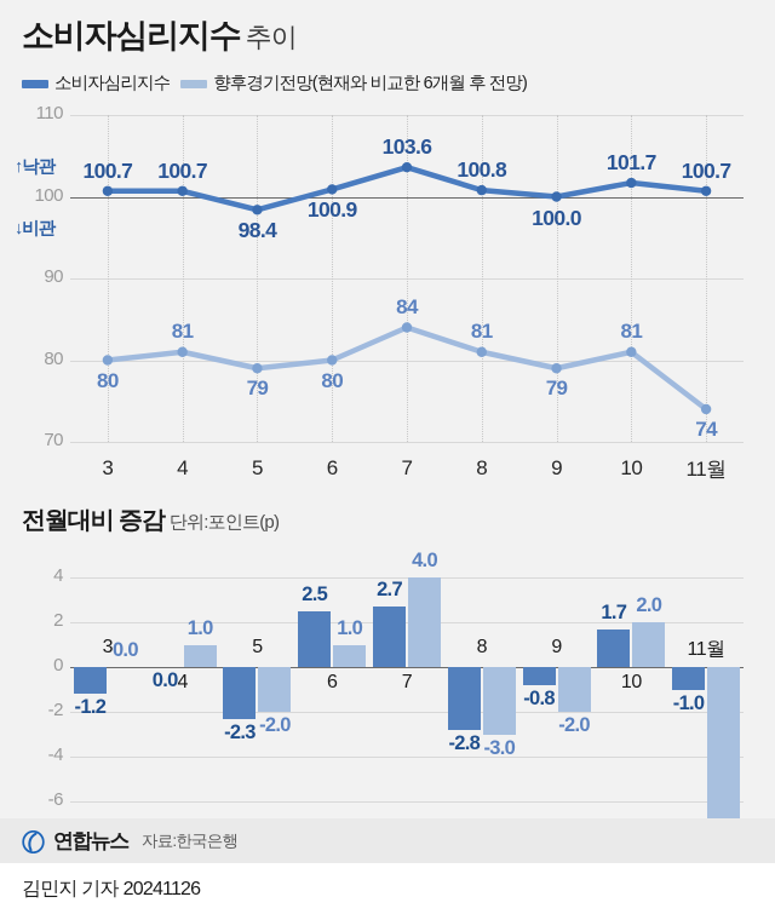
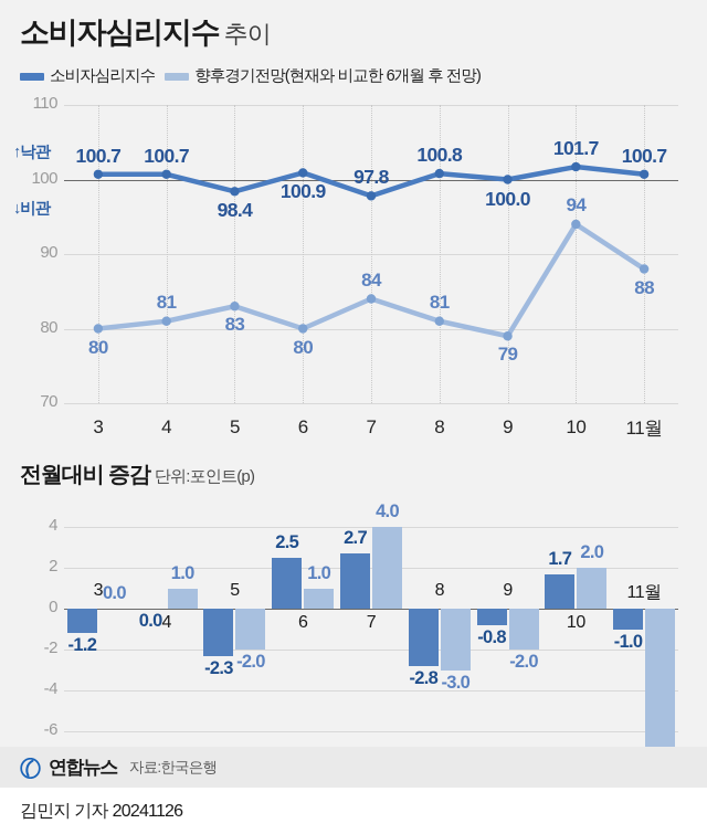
소비자심리지수 추이/향후경기전망(현재와 비교한 6개월 후 전망)/5: 79 -> 83
소비자심리지수 추이/소비자심리지수/7: 103.6 -> 97.8
소비자심리지수 추이/향후경기전망(현재와 비교한 6개월 후 전망)/10: 81 -> 94
소비자심리지수 추이/향후경기전망(현재와 비교한 6개월 후 전망)/11월: 74 -> 88
